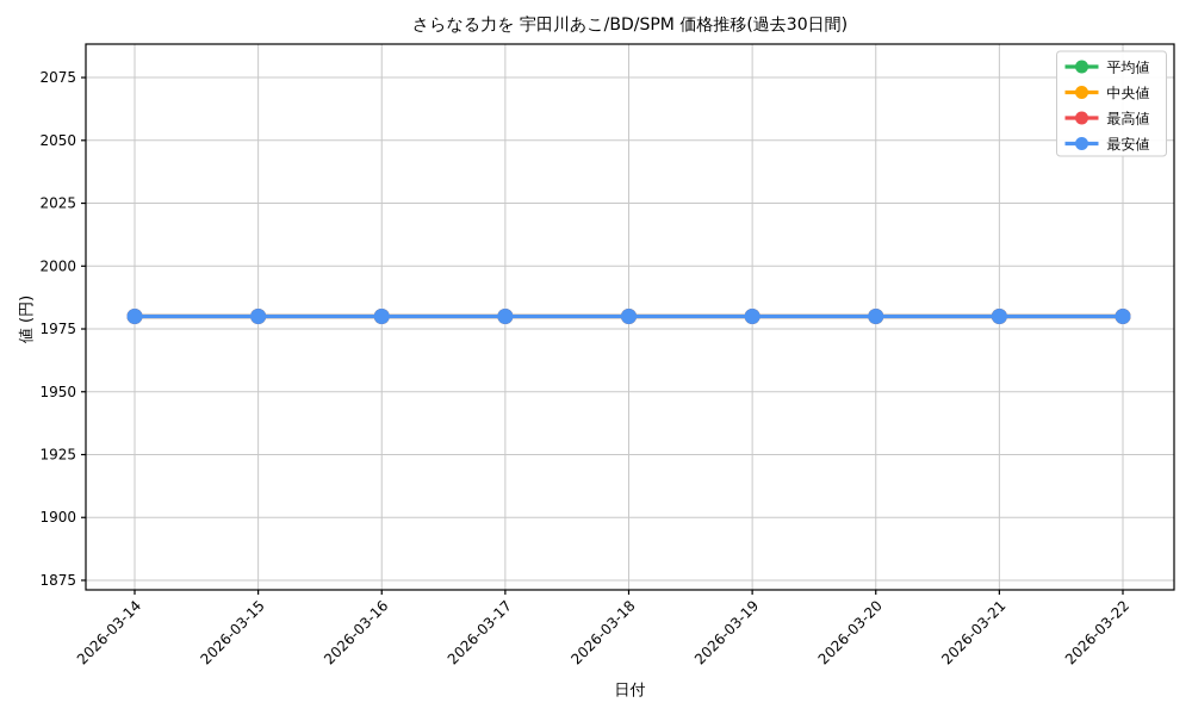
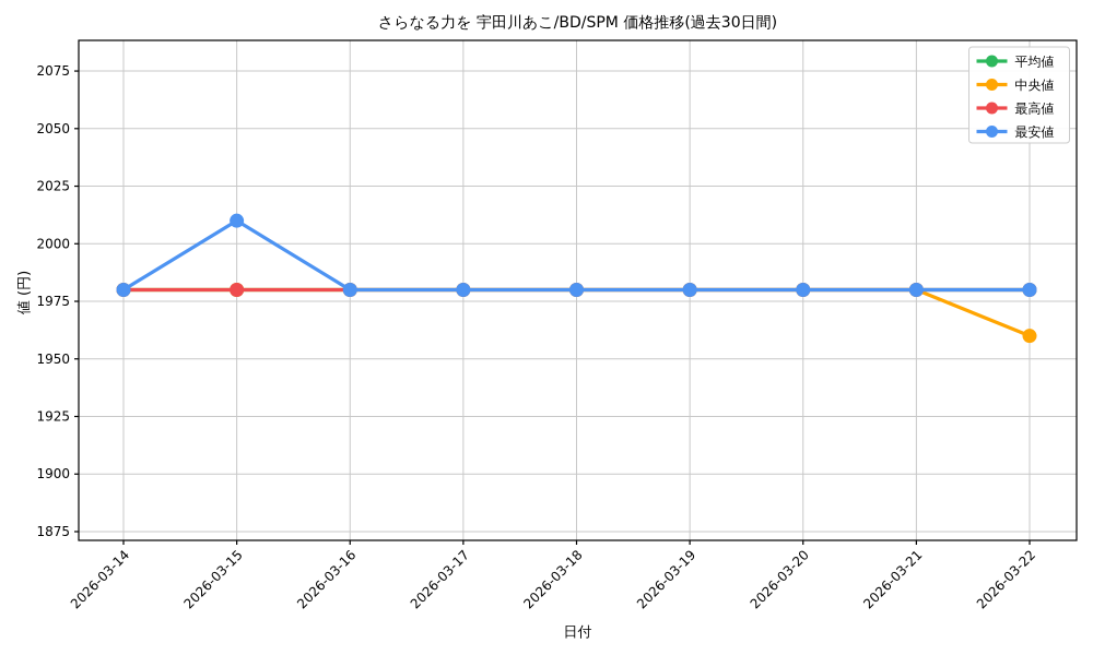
最安値/2026-03-15: 1980 -> 2010
中央値/2026-03-22: 1980 -> 1960
